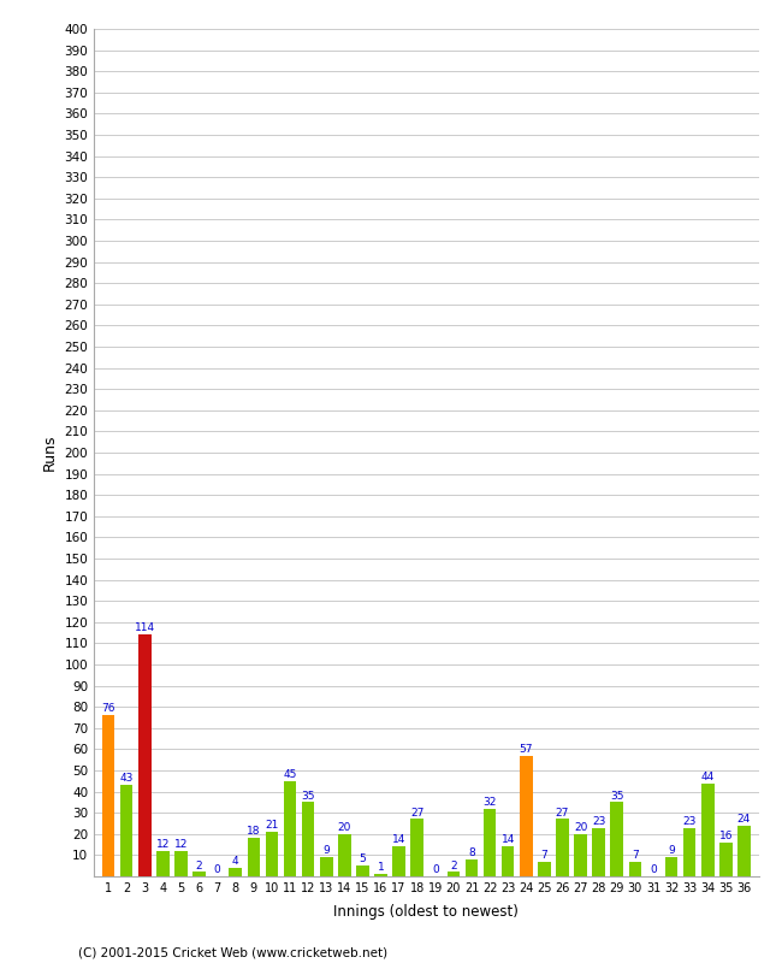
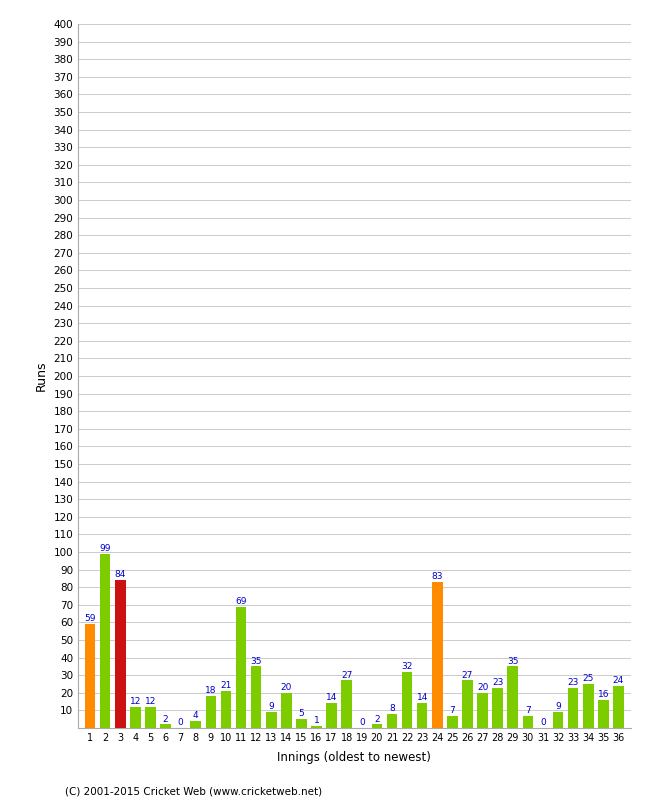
1: 76 -> 59
2: 43 -> 99
3: 114 -> 84
11: 45 -> 69
24: 57 -> 83
34: 44 -> 25
